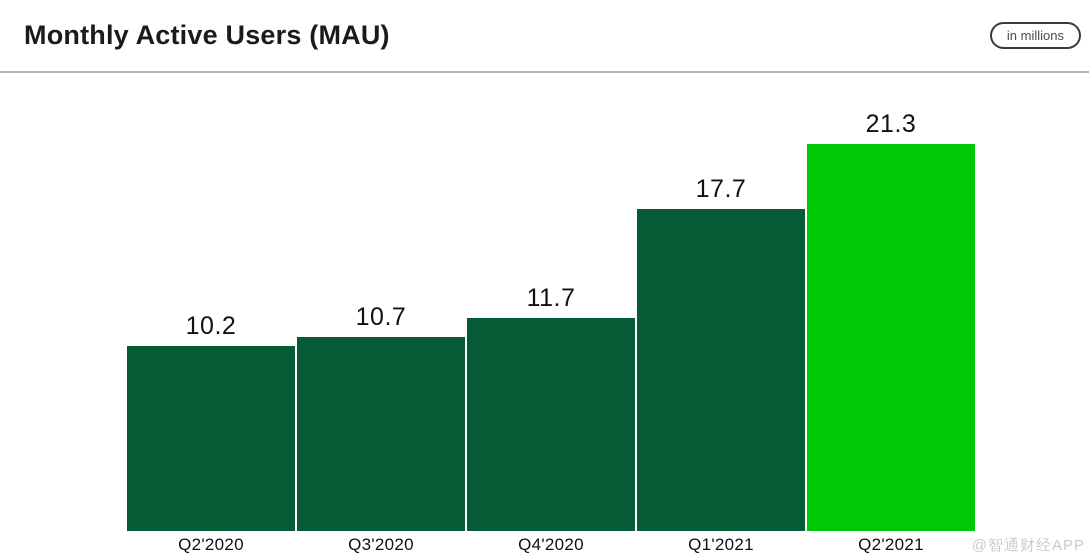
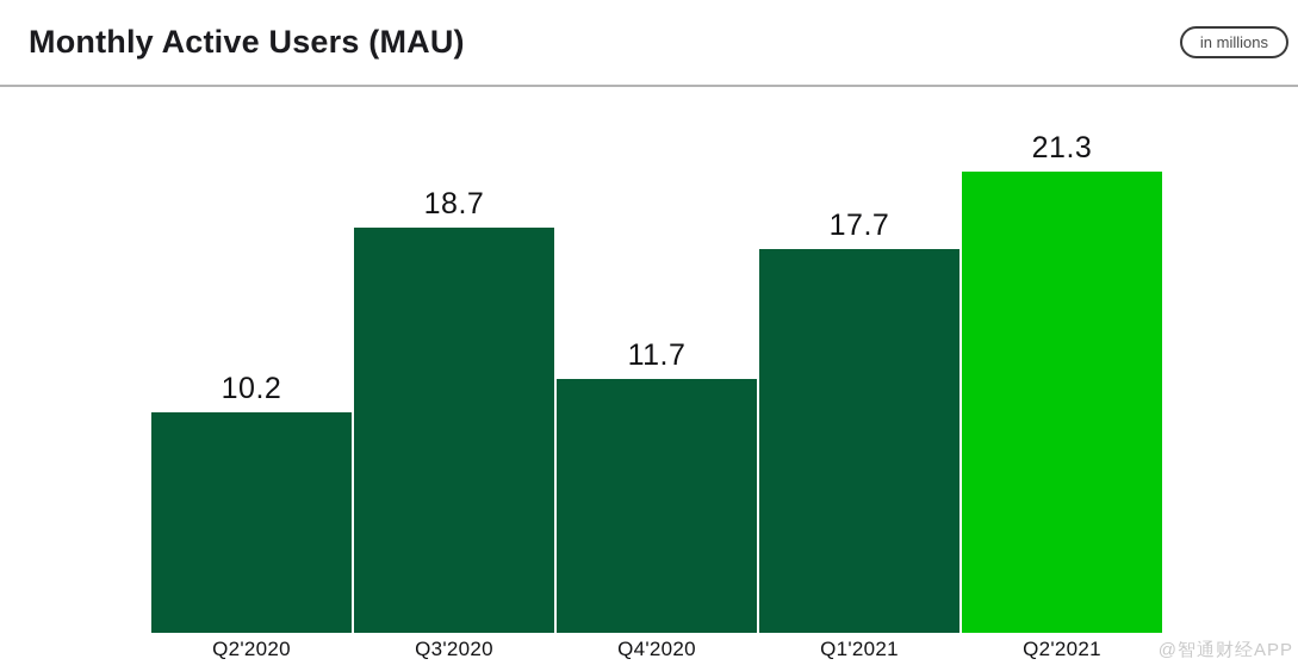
Q3'2020: 10.7 -> 18.7
